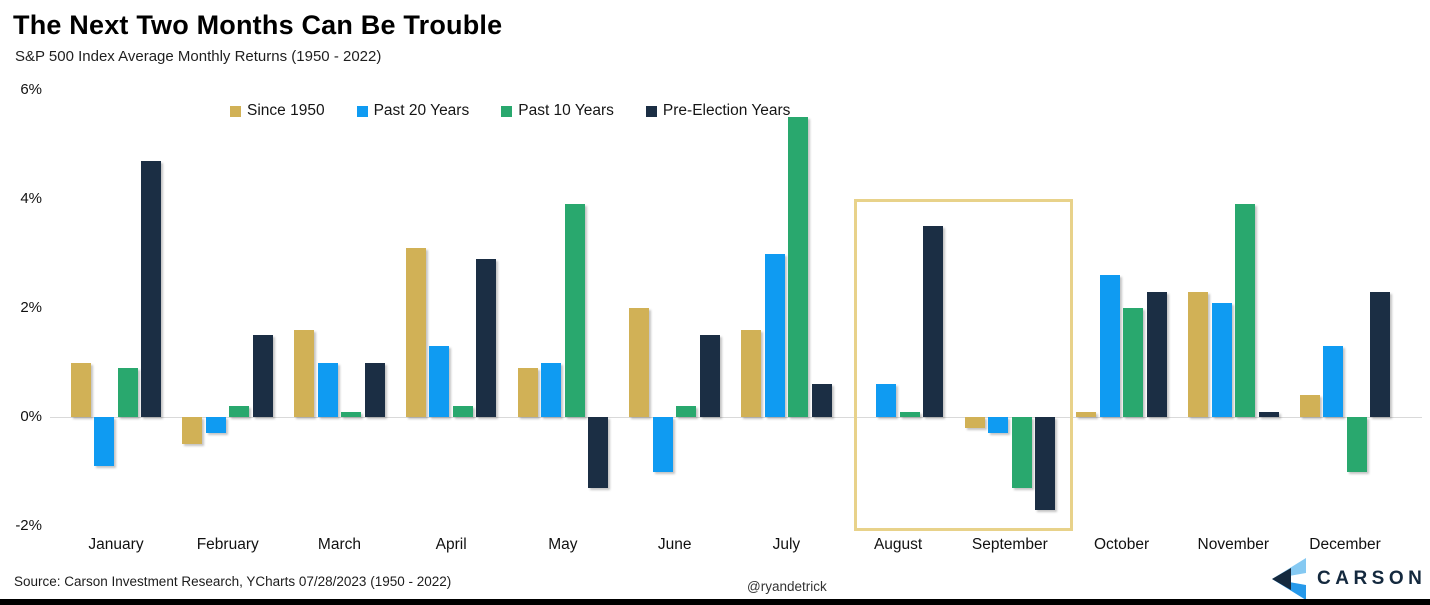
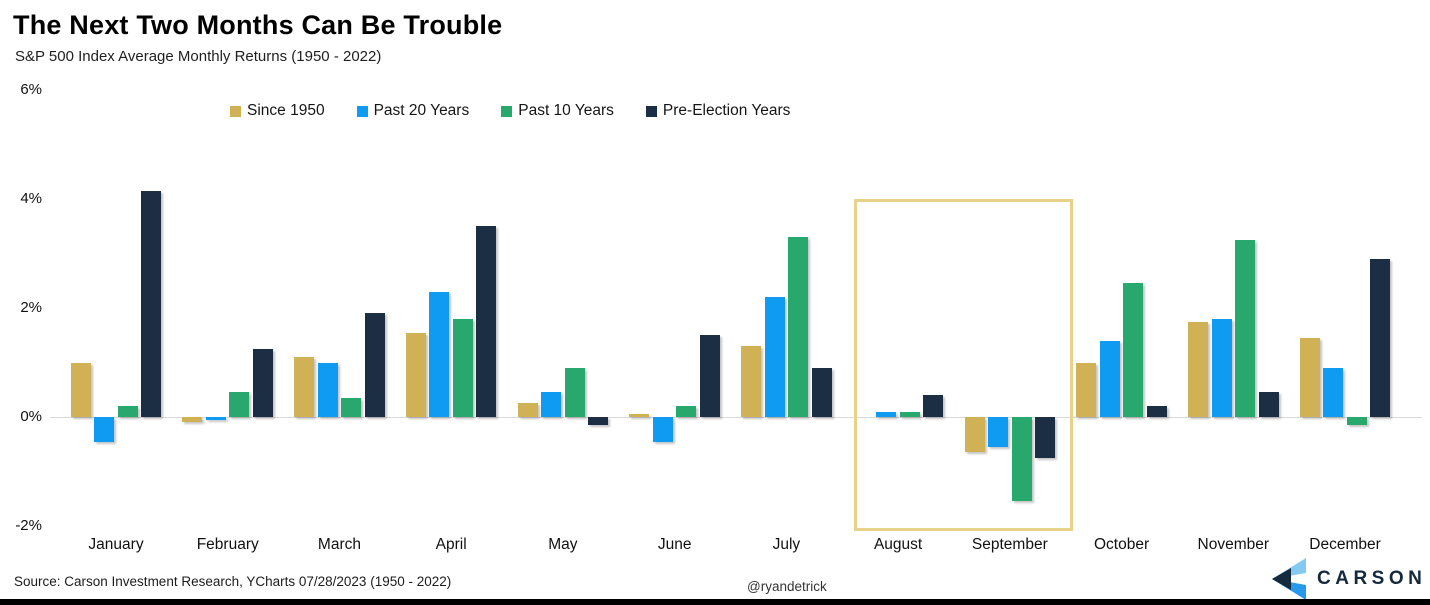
Past 20 Years/January: -0.9% -> -0.5%
Past 10 Years/January: 0.9% -> 0.2%
Pre-Election Years/January: 4.7% -> 4.2%
Since 1950/February: -0.5% -> -0.1%
Past 20 Years/February: -0.3% -> -0.1%
Past 10 Years/February: 0.2% -> 0.5%
Pre-Election Years/February: 1.5% -> 1.2%
Since 1950/March: 1.6% -> 1.1%
Past 10 Years/March: 0.1% -> 0.3%
Pre-Election Years/March: 1.0% -> 1.9%
Since 1950/April: 3.1% -> 1.6%
Past 20 Years/April: 1.3% -> 2.3%
Past 10 Years/April: 0.2% -> 1.8%
Pre-Election Years/April: 2.9% -> 3.5%
Since 1950/May: 0.9% -> 0.2%
Past 20 Years/May: 1.0% -> 0.5%
Past 10 Years/May: 3.9% -> 0.9%
Pre-Election Years/May: -1.3% -> -0.1%
Since 1950/June: 2.0% -> 0.1%
Past 20 Years/June: -1.0% -> -0.5%
Since 1950/July: 1.6% -> 1.3%
Past 20 Years/July: 3.0% -> 2.2%
Past 10 Years/July: 5.5% -> 3.3%
Pre-Election Years/July: 0.6% -> 0.9%
Past 20 Years/August: 0.6% -> 0.1%
Pre-Election Years/August: 3.5% -> 0.4%
Since 1950/September: -0.2% -> -0.7%
Past 20 Years/September: -0.3% -> -0.6%
Past 10 Years/September: -1.3% -> -1.6%
Pre-Election Years/September: -1.7% -> -0.8%
Since 1950/October: 0.1% -> 1.0%
Past 20 Years/October: 2.6% -> 1.4%
Past 10 Years/October: 2.0% -> 2.5%
Pre-Election Years/October: 2.3% -> 0.2%
Since 1950/November: 2.3% -> 1.8%
Past 20 Years/November: 2.1% -> 1.8%
Past 10 Years/November: 3.9% -> 3.2%
Pre-Election Years/November: 0.1% -> 0.5%
Since 1950/December: 0.4% -> 1.4%
Past 20 Years/December: 1.3% -> 0.9%
Past 10 Years/December: -1.0% -> -0.1%
Pre-Election Years/December: 2.3% -> 2.9%
